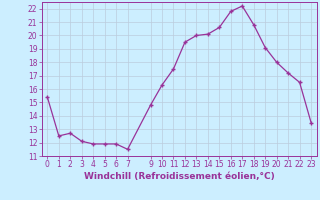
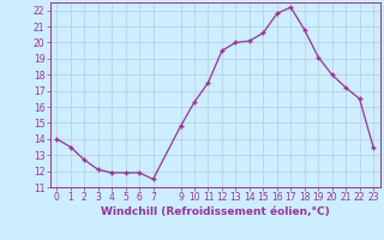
0: 15.4 -> 14.0
1: 12.5 -> 13.5
